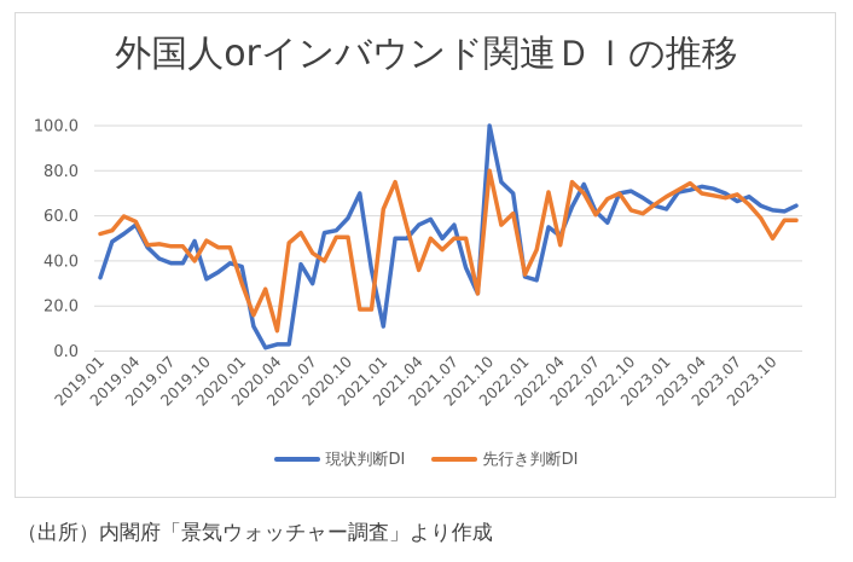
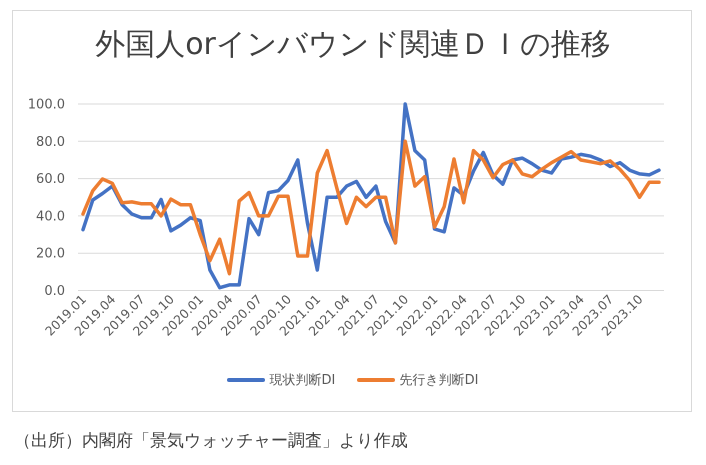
先行き判断DI/2019.01: 52 -> 41
先行き判断DI/2020.07: 44 -> 40
